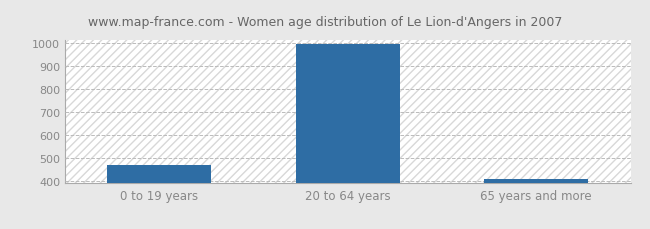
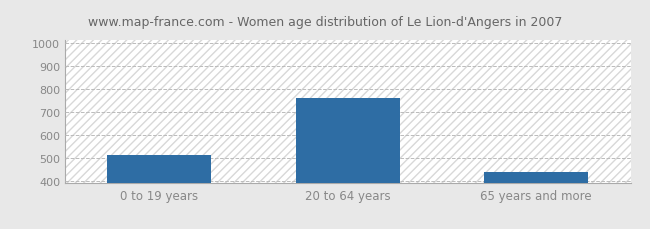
0 to 19 years: 467 -> 510
20 to 64 years: 995 -> 760
65 years and more: 407 -> 440
